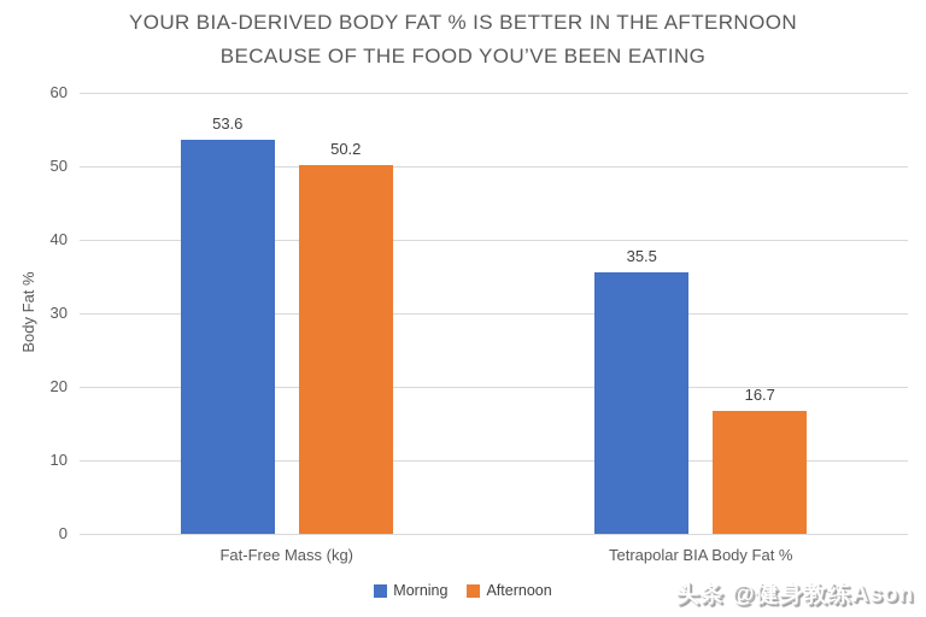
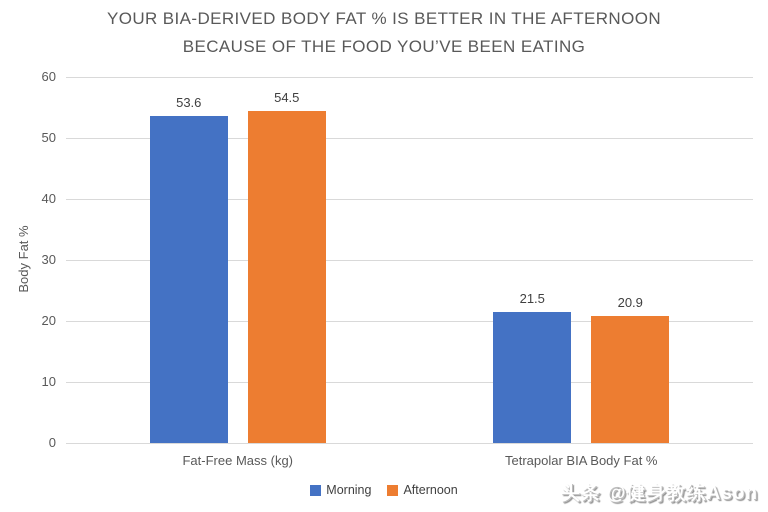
Afternoon/Fat-Free Mass (kg): 50.2 -> 54.5
Morning/Tetrapolar BIA Body Fat %: 35.5 -> 21.5
Afternoon/Tetrapolar BIA Body Fat %: 16.7 -> 20.9
